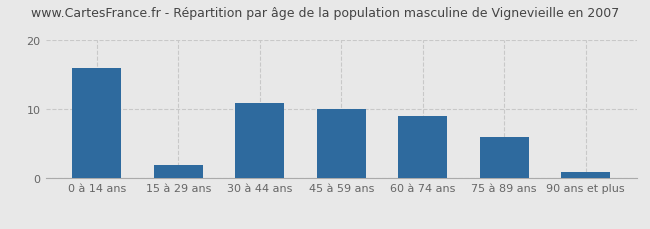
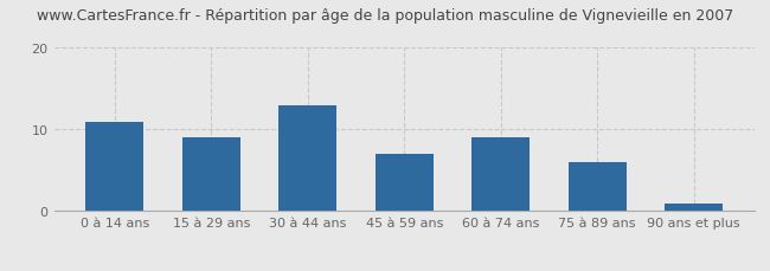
0 à 14 ans: 16 -> 11
15 à 29 ans: 2 -> 9
30 à 44 ans: 11 -> 13
45 à 59 ans: 10 -> 7
